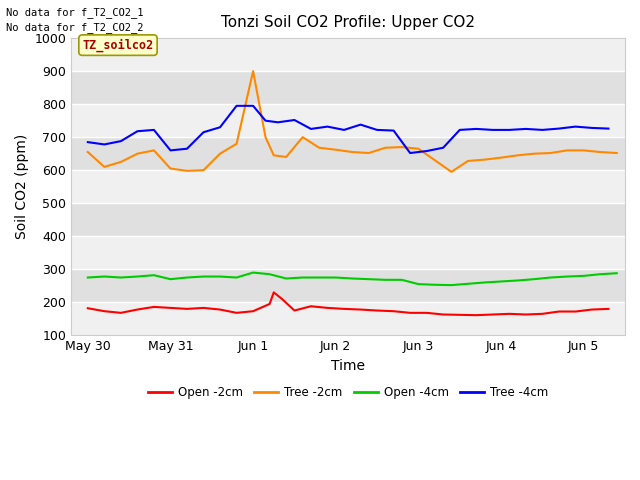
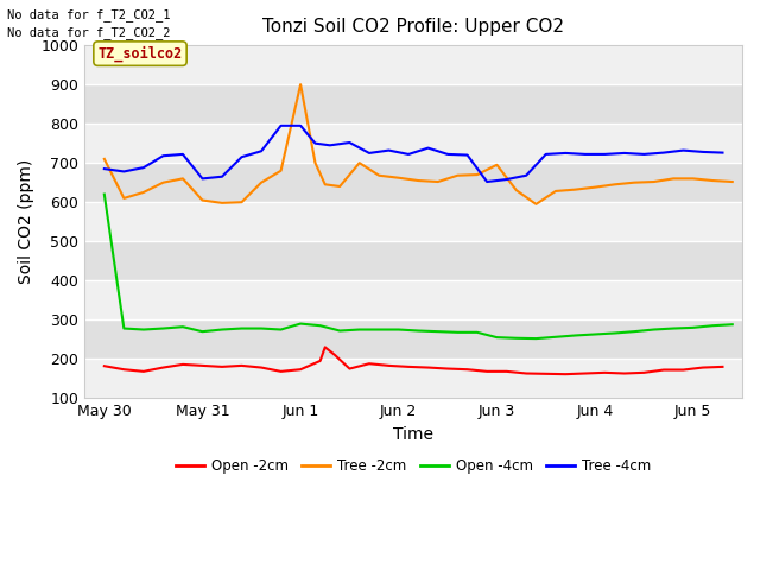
Tree -2cm/May 30: 655 -> 710
Open -4cm/May 30: 275 -> 620
Tree -2cm/Jun 3: 665 -> 695
